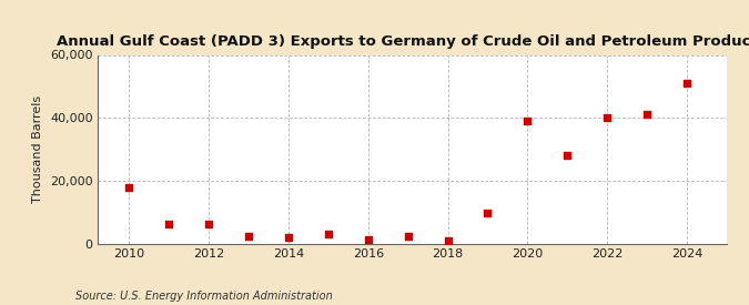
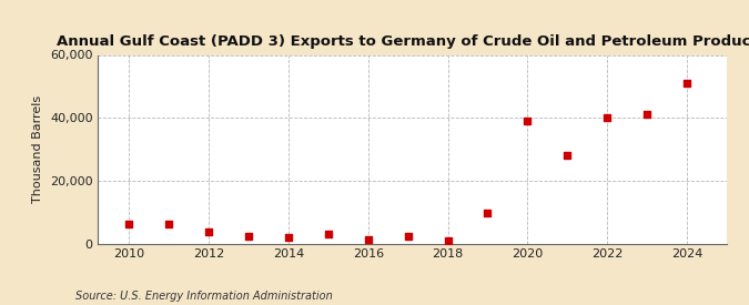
2010: 18,000 -> 6,500
2012: 6,500 -> 4,000
